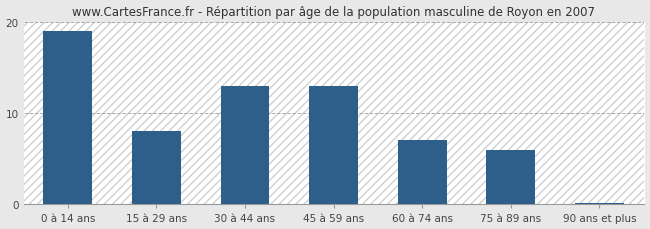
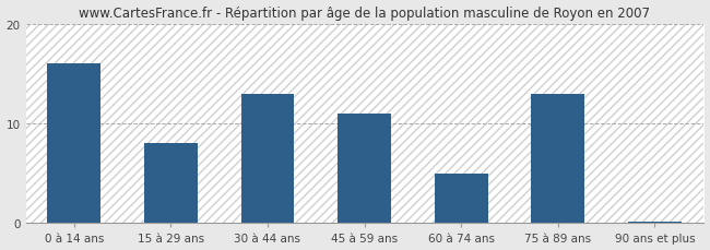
0 à 14 ans: 19.0 -> 16.0
45 à 59 ans: 13.0 -> 11.0
60 à 74 ans: 7.0 -> 5.0
75 à 89 ans: 6.0 -> 13.0
